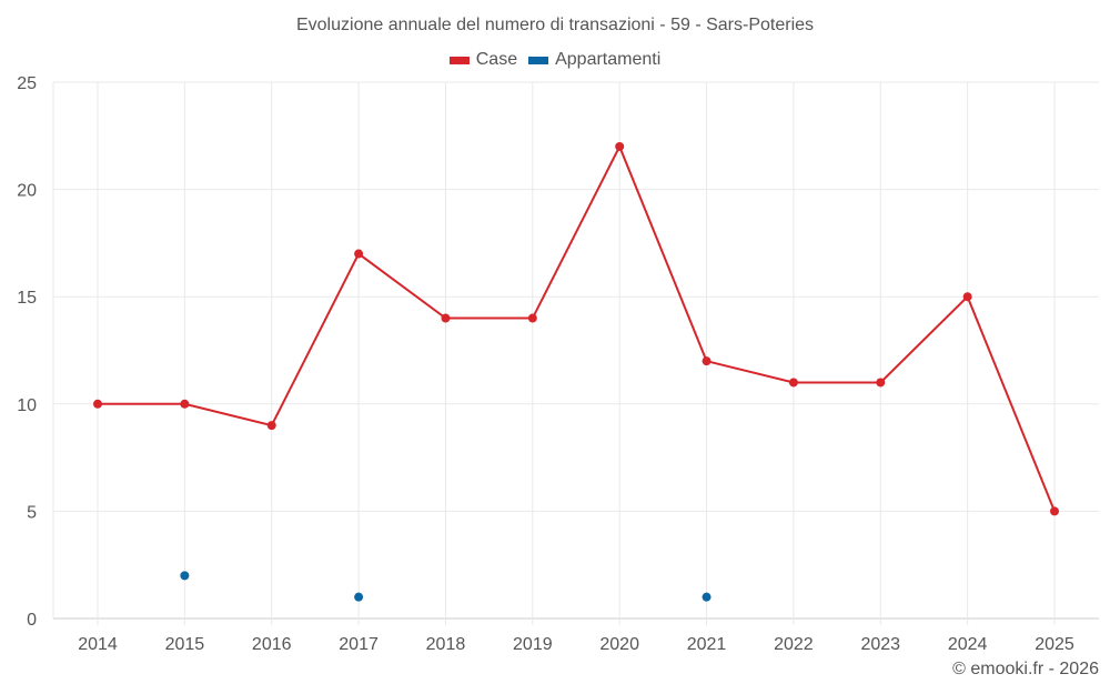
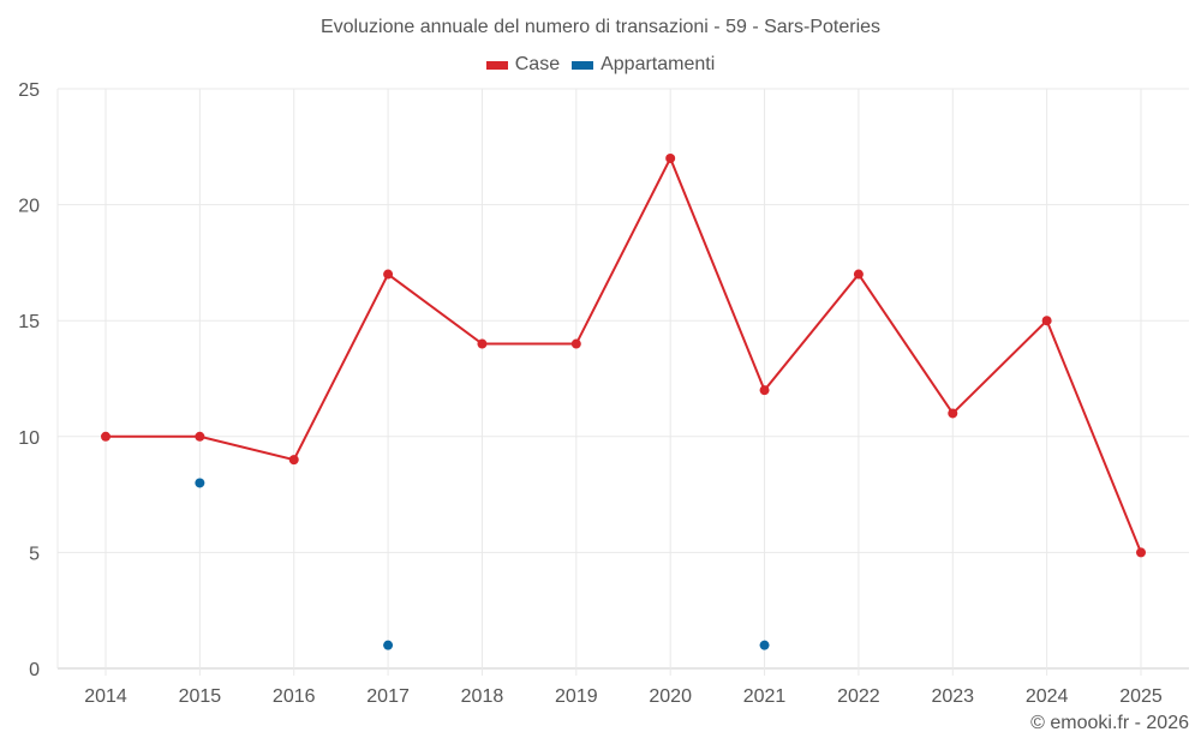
Appartamenti/2015: 2 -> 8
Case/2022: 11 -> 17
